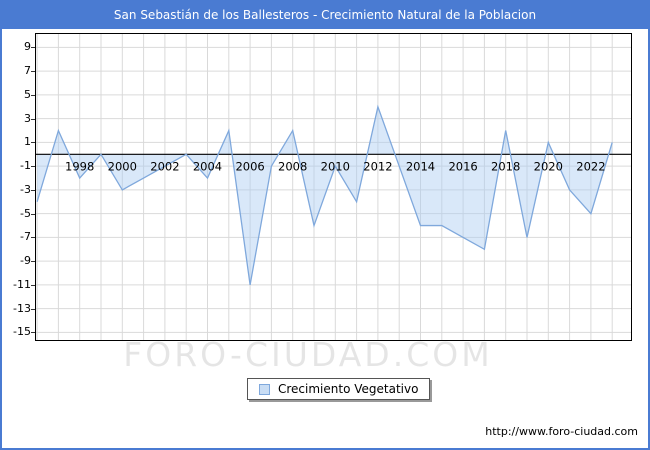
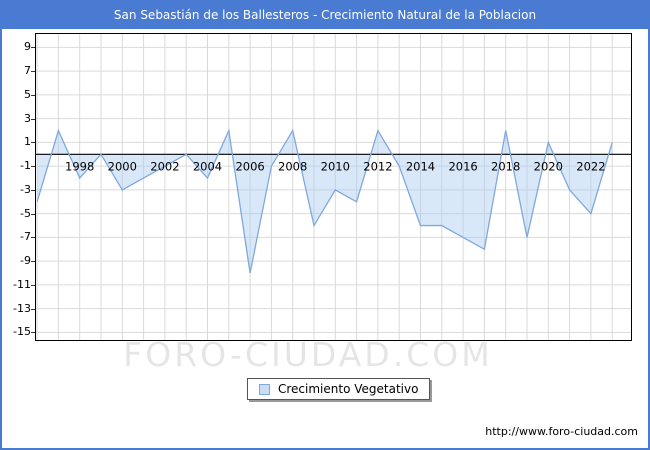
2006: -11 -> -10
2010: -1 -> -3
2012: 4 -> 2
